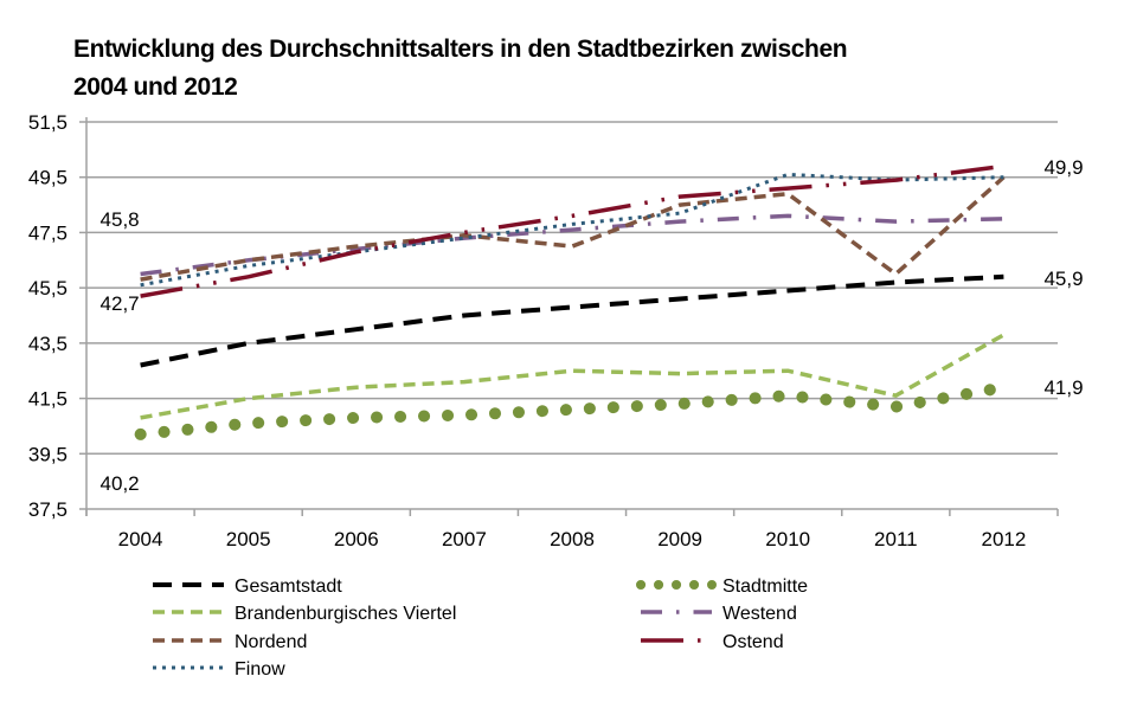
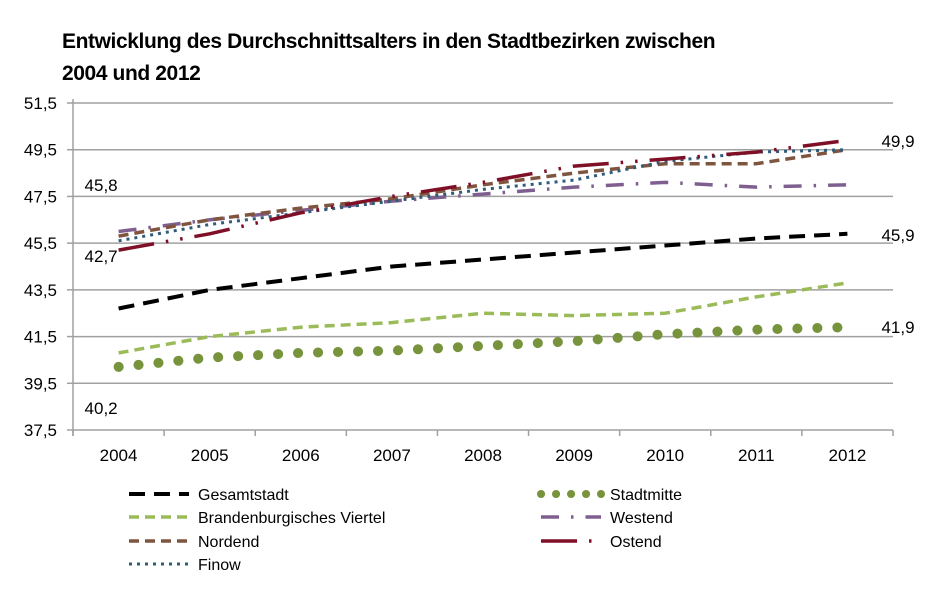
Nordend/2008: 47,0 -> 48,0
Finow/2010: 49,6 -> 49,0
Stadtmitte/2011: 41,2 -> 41,8
Brandenburgisches Viertel/2011: 41,6 -> 43,2
Nordend/2011: 46,0 -> 48,9
